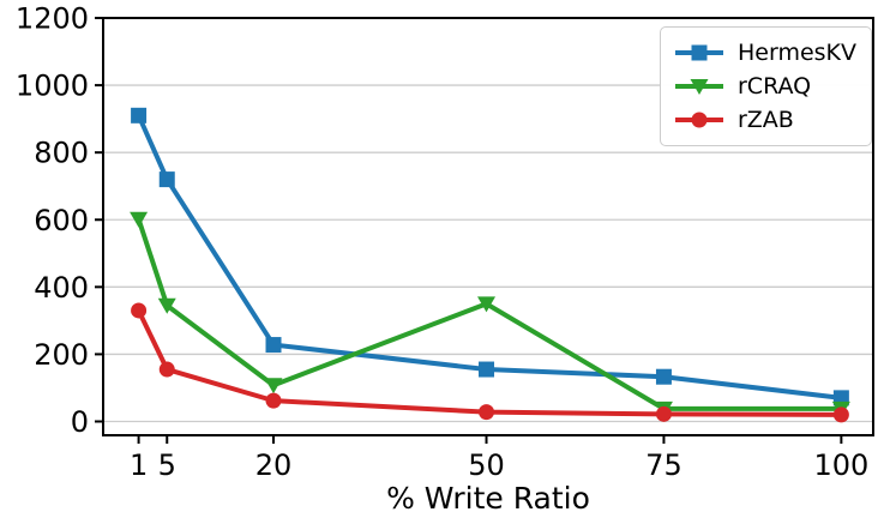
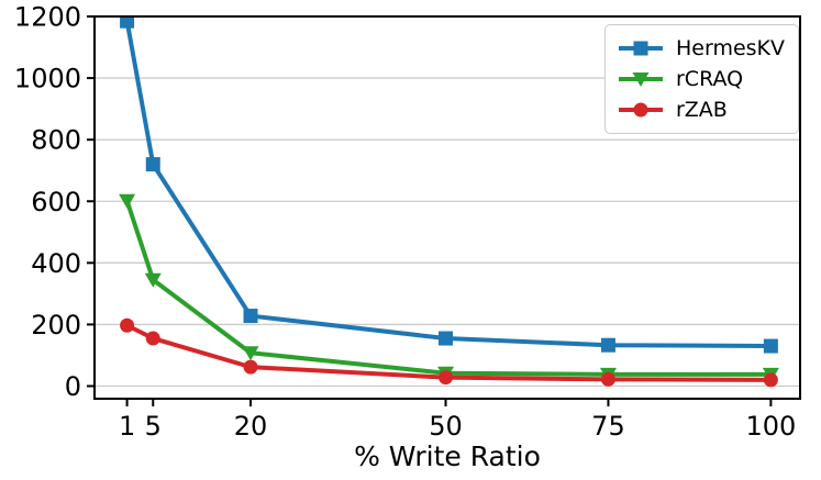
HermesKV/1: 910 -> 1180
rZAB/1: 330 -> 200
rCRAQ/50: 350 -> 40
HermesKV/100: 70 -> 130
